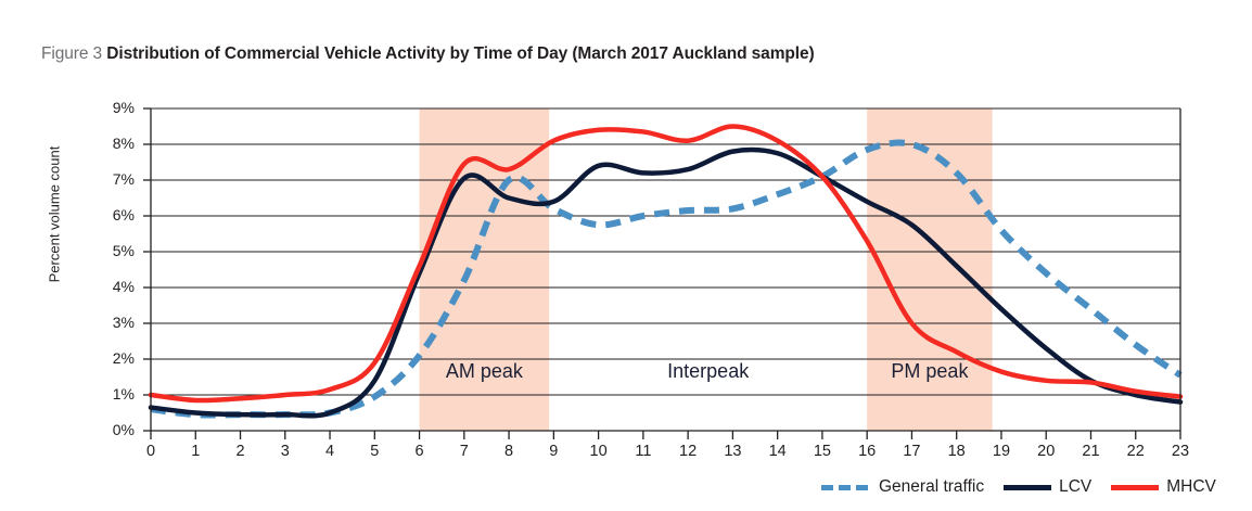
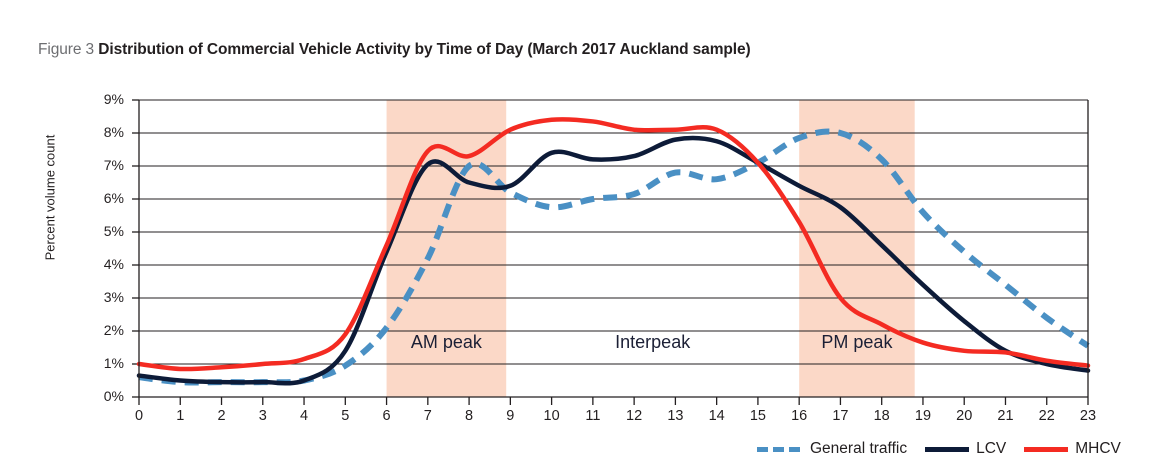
General traffic/13: 6.2% -> 6.8%
MHCV/13: 8.5% -> 8.1%
